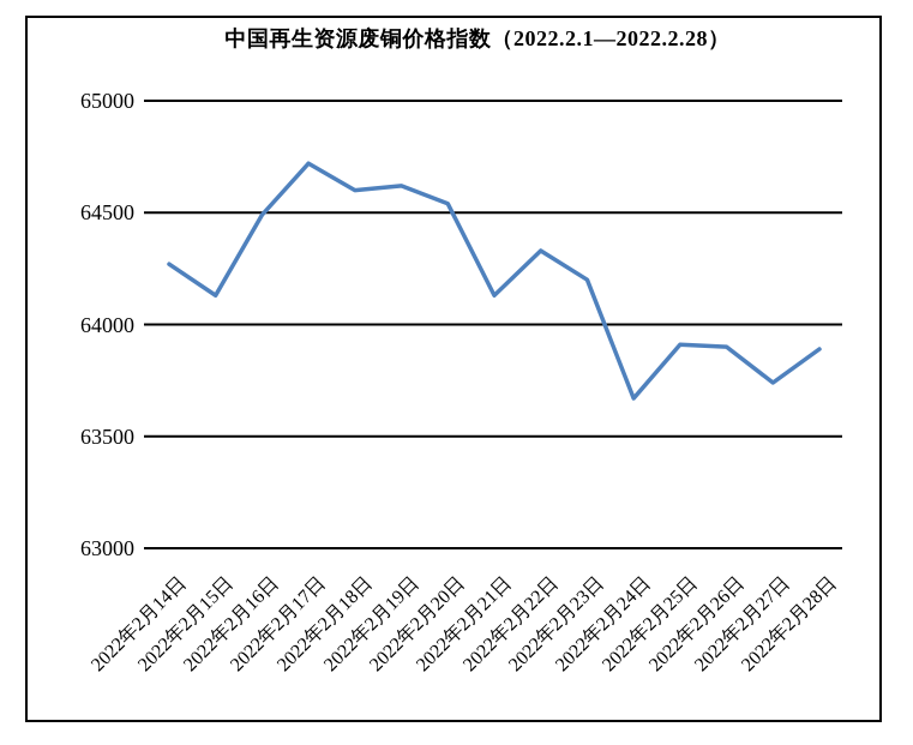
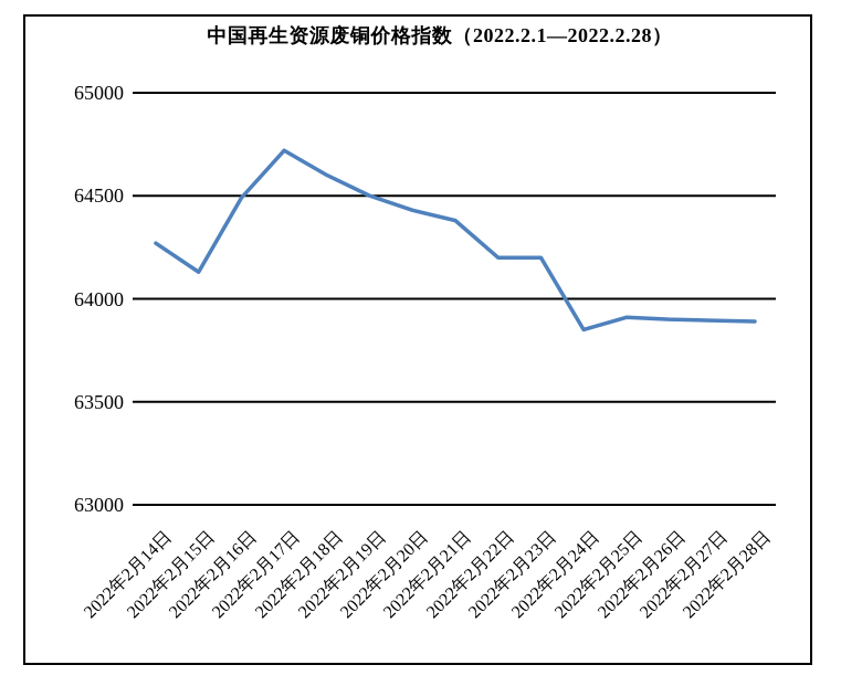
2022年2月19日: 64620 -> 64500
2022年2月20日: 64540 -> 64430
2022年2月21日: 64130 -> 64380
2022年2月22日: 64330 -> 64200
2022年2月24日: 63670 -> 63850
2022年2月27日: 63740 -> 63900
